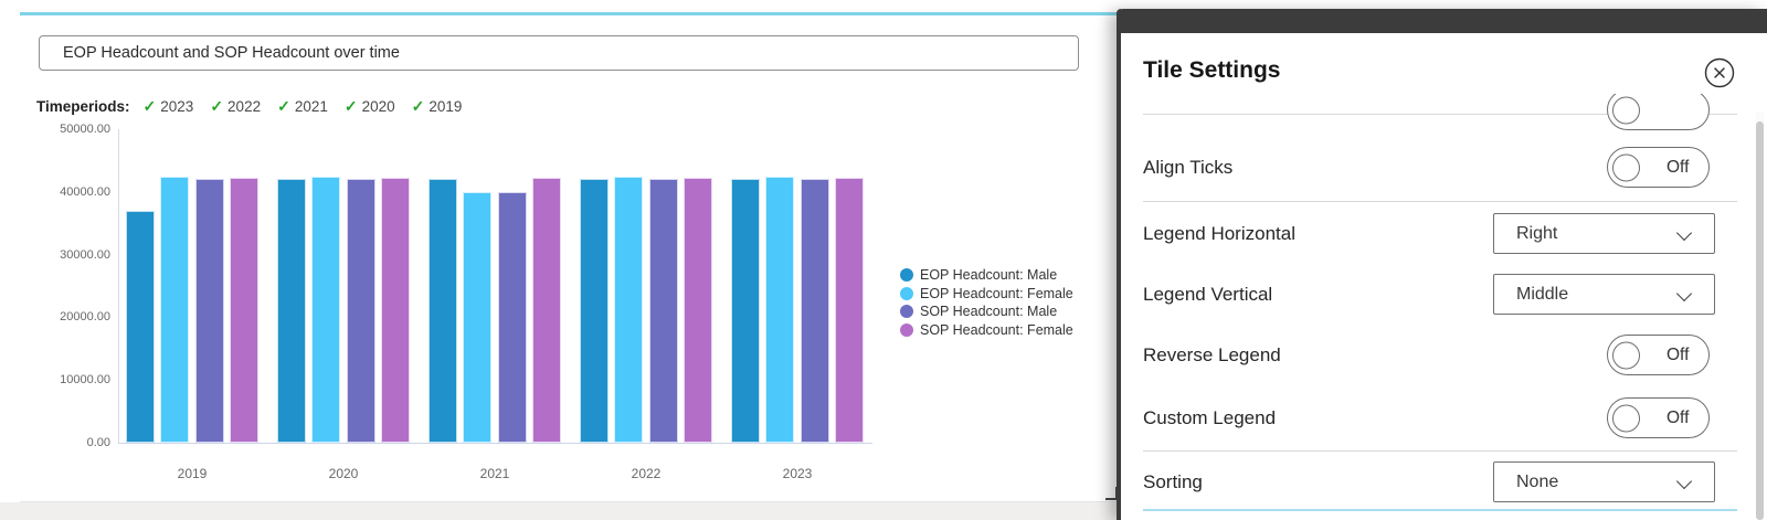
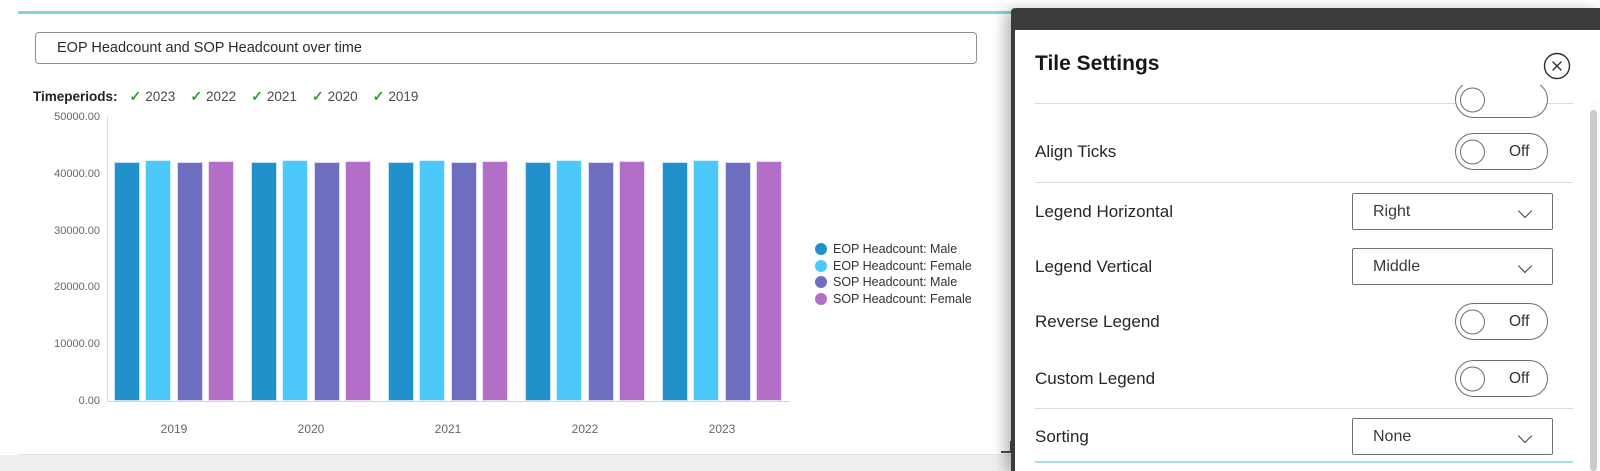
EOP Headcount: Male/2019: 37000 -> 42000
EOP Headcount: Female/2021: 40000 -> 42000
SOP Headcount: Male/2021: 40000 -> 42000
